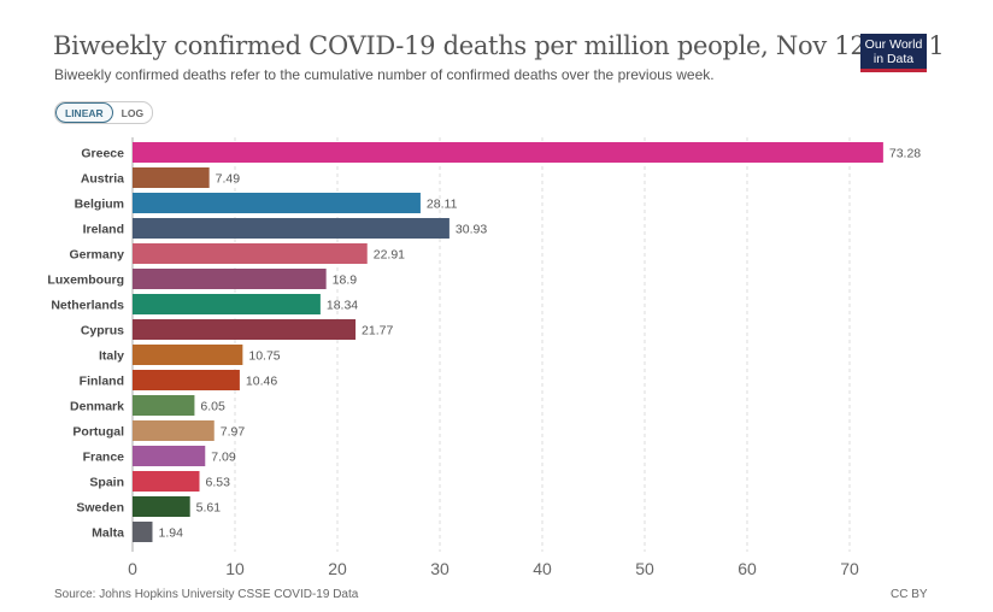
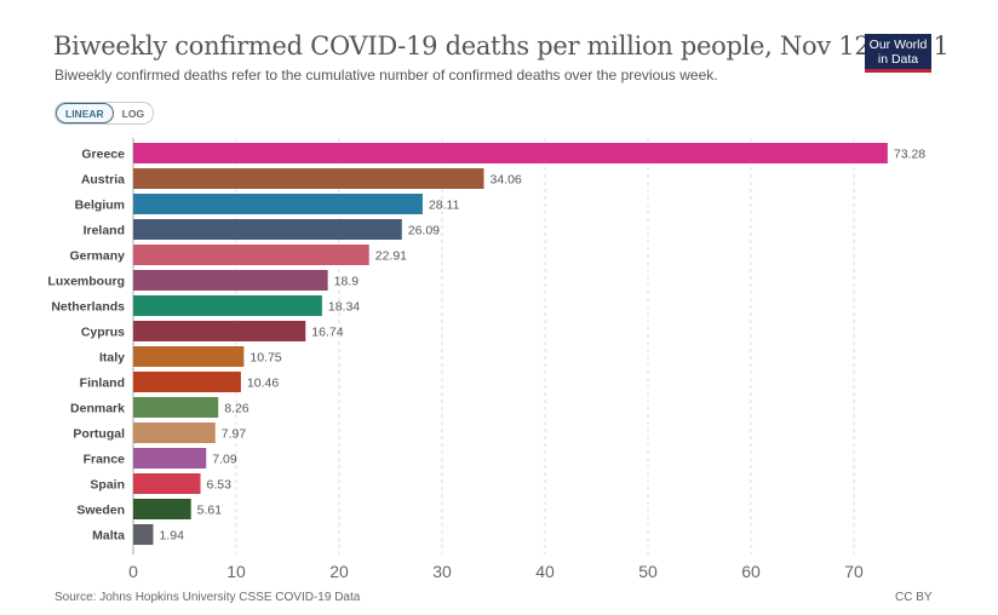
Austria: 7.49 -> 34.06
Ireland: 30.93 -> 26.09
Cyprus: 21.77 -> 16.74
Denmark: 6.05 -> 8.26
